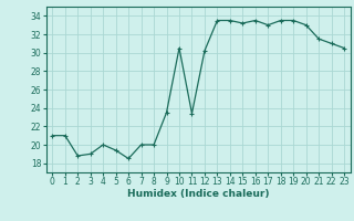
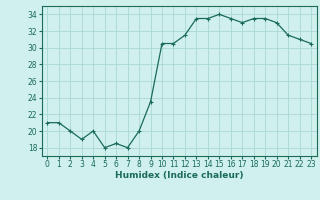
2: 18.8 -> 20.0
5: 19.4 -> 18.0
7: 20.0 -> 18.0
11: 23.4 -> 30.5
12: 30.2 -> 31.5
15: 33.2 -> 34.0
